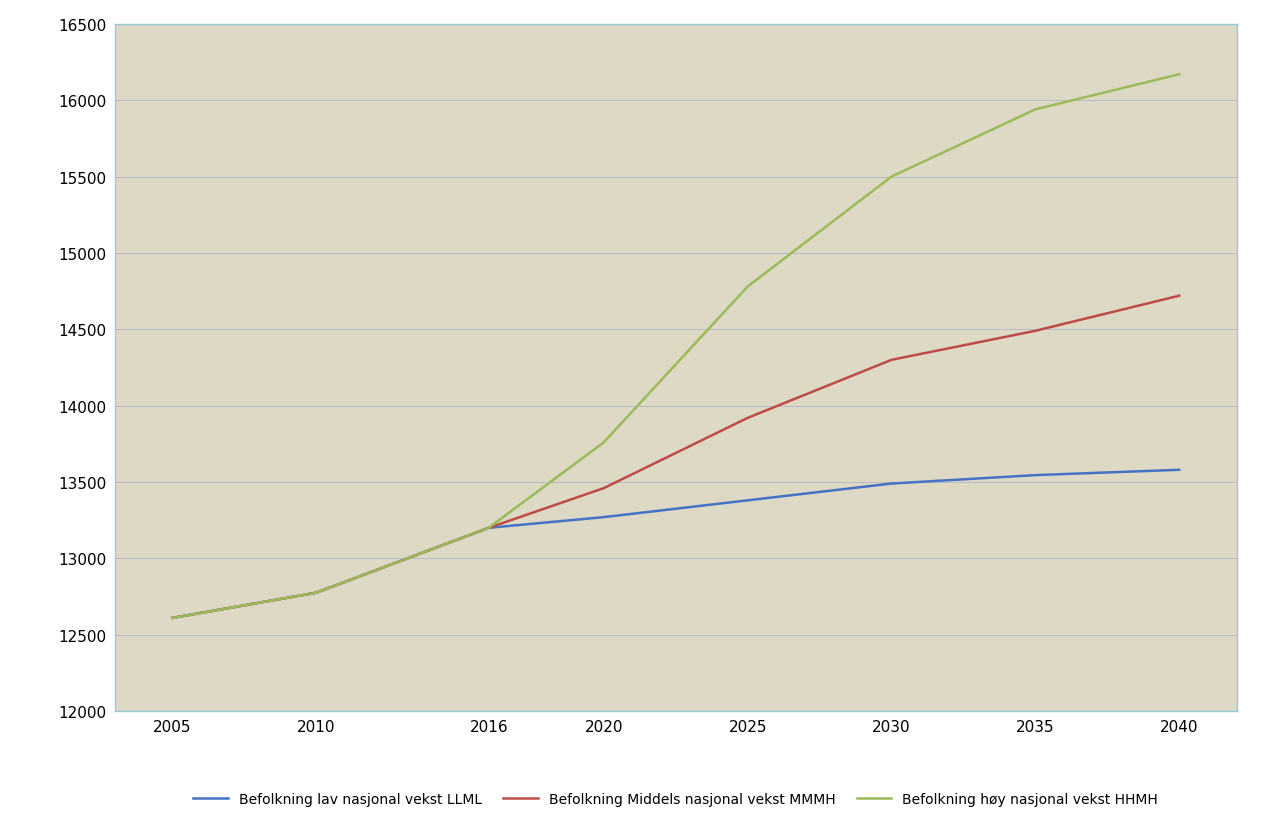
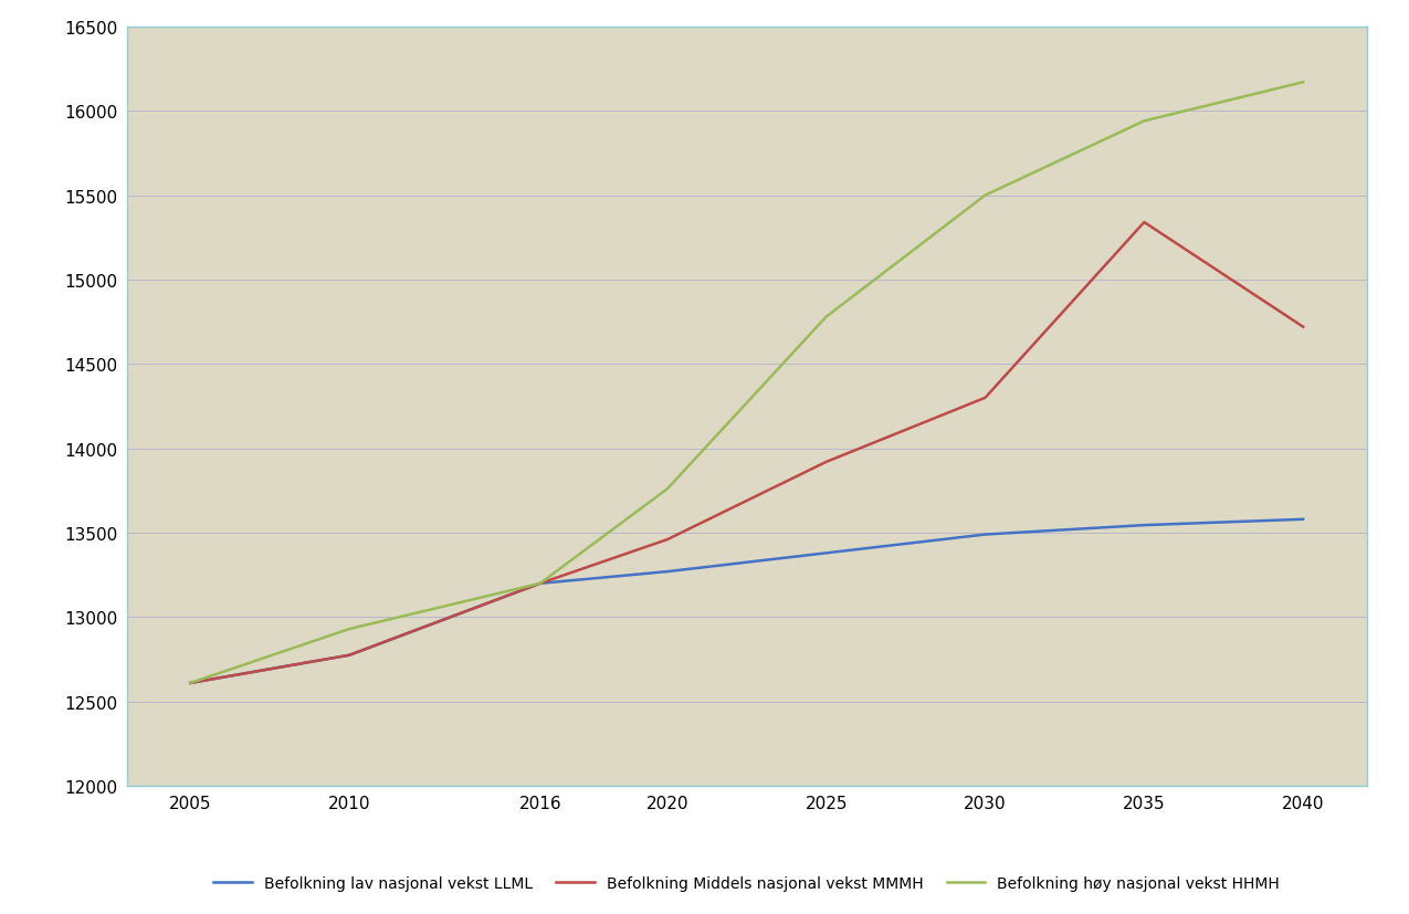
Befolkning høy nasjonal vekst HHMH/2010: 12780 -> 12930
Befolkning Middels nasjonal vekst MMMH/2035: 14490 -> 15340
